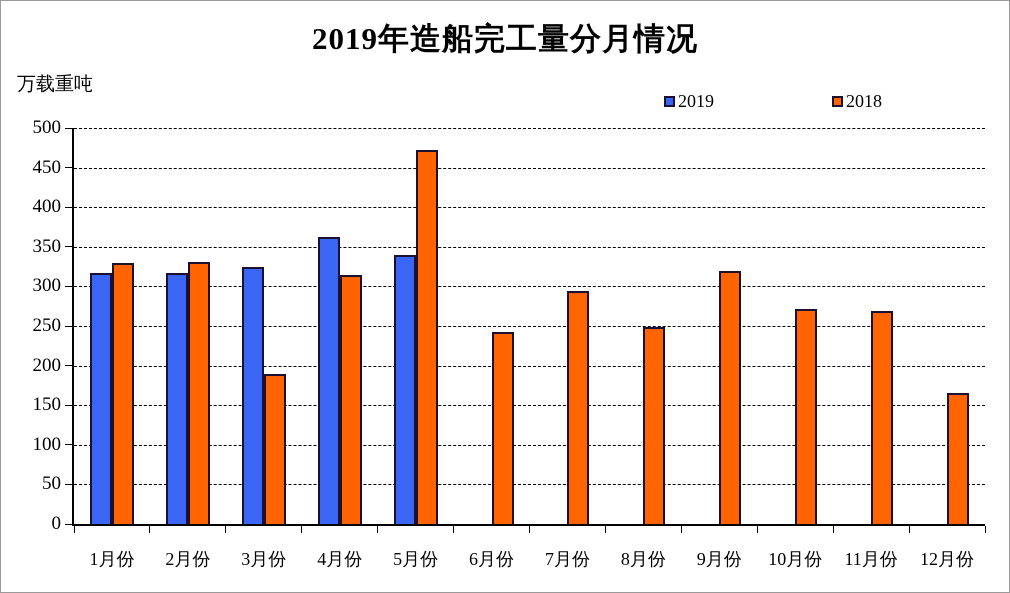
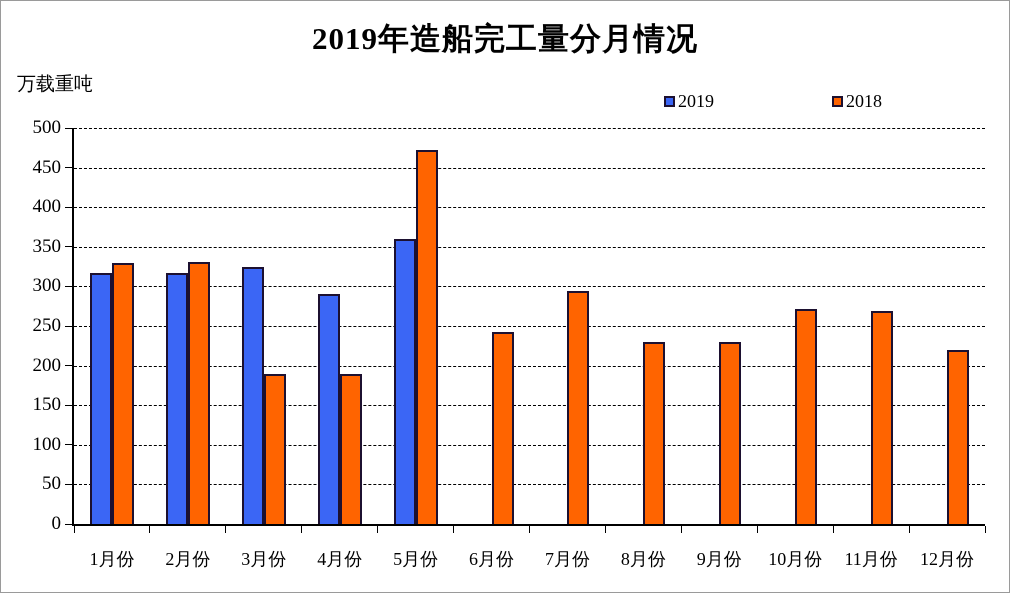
2019/4月份: 360 -> 290
2018/4月份: 320 -> 190
2019/5月份: 340 -> 360
2018/8月份: 250 -> 230
2018/9月份: 320 -> 230
2018/12月份: 160 -> 220
